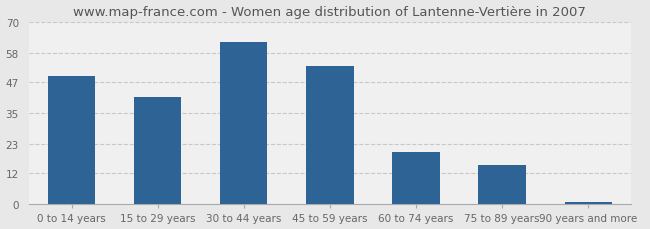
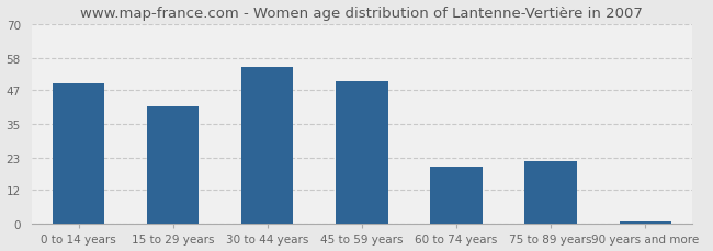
30 to 44 years: 62 -> 55
45 to 59 years: 53 -> 50
75 to 89 years: 15 -> 22
